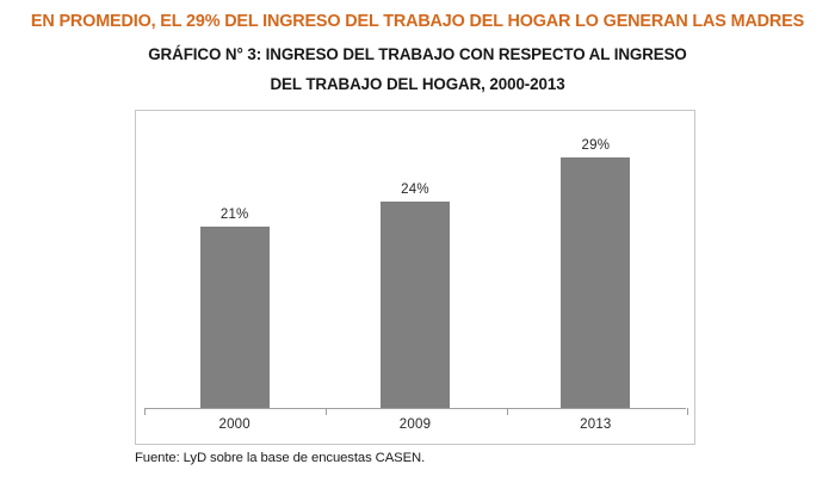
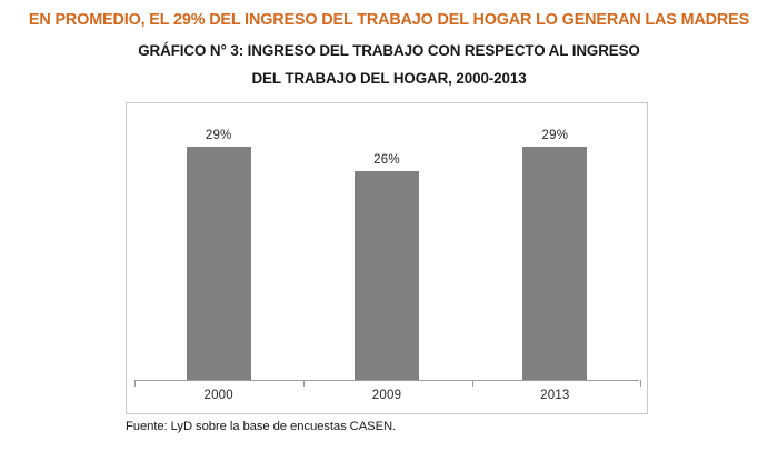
2000: 21% -> 29%
2009: 24% -> 26%
